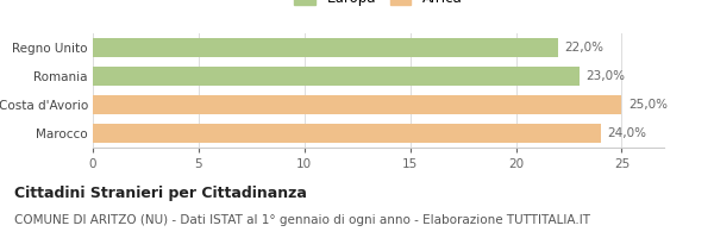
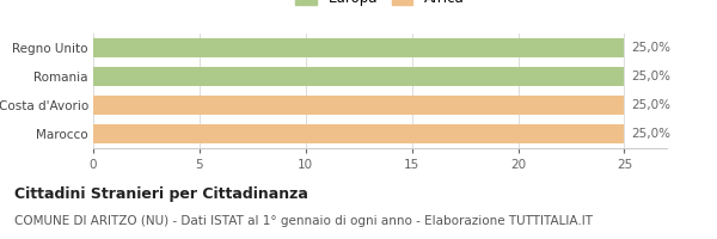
Regno Unito: 22,0% -> 25,0%
Romania: 23,0% -> 25,0%
Marocco: 24,0% -> 25,0%
